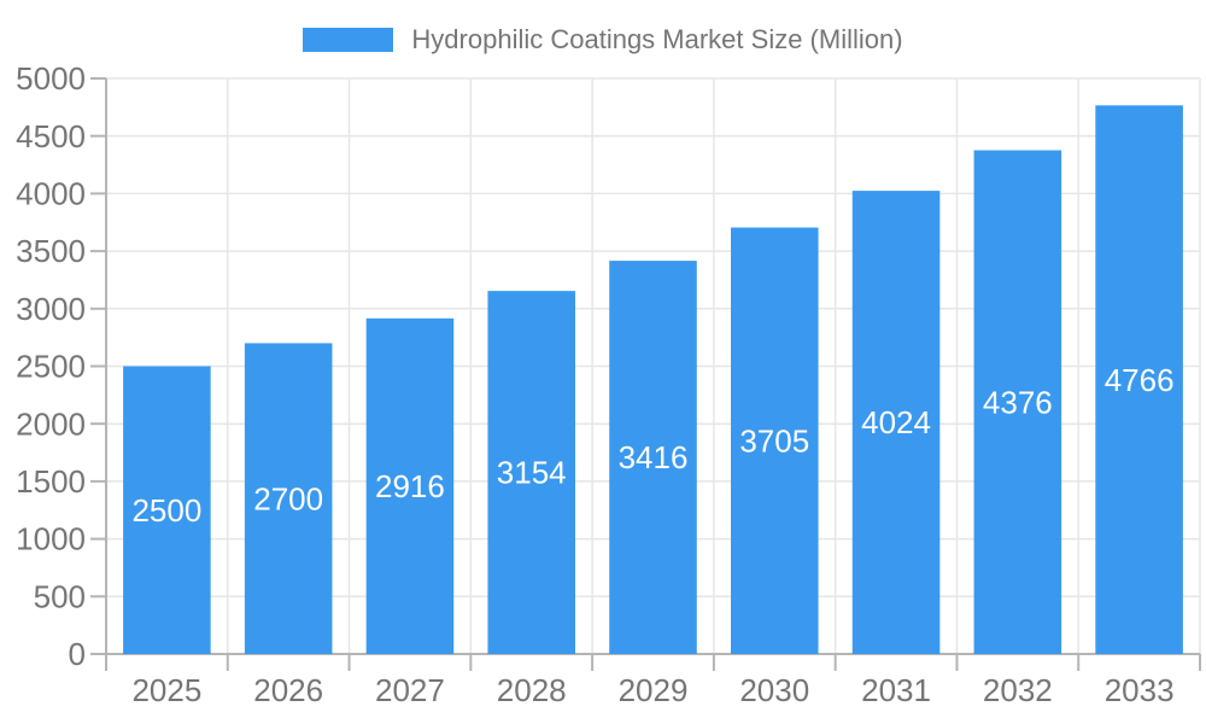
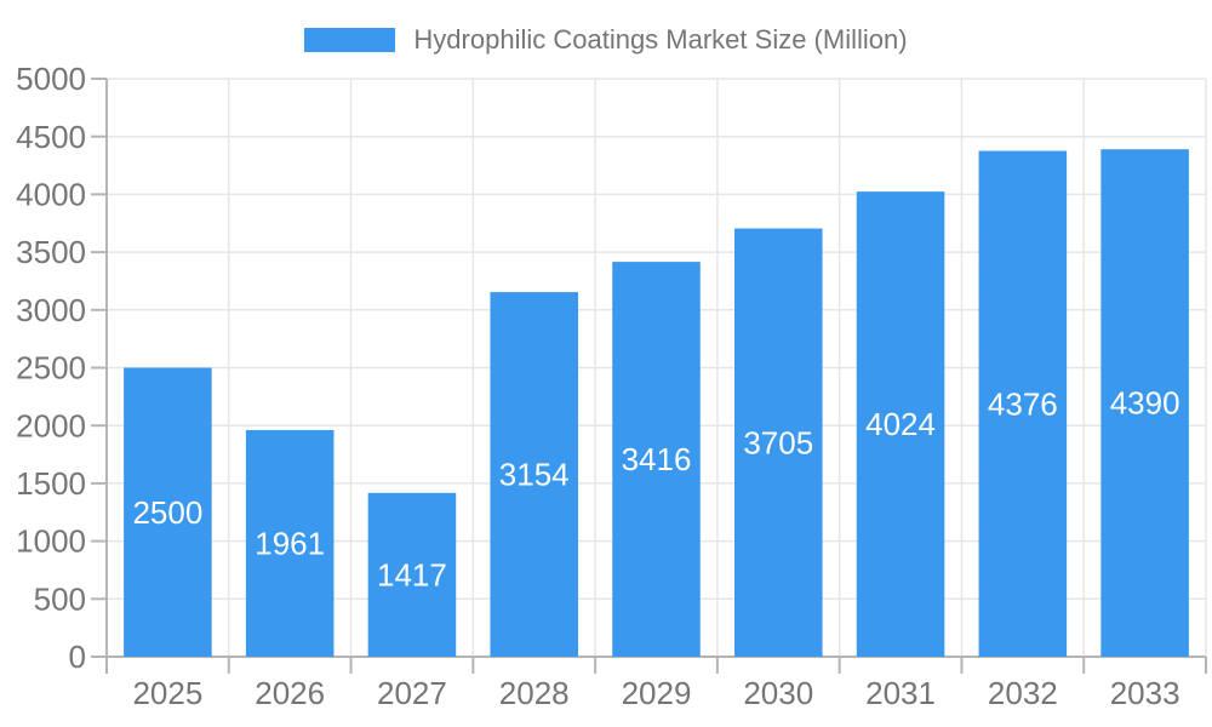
2026: 2700 -> 1961
2027: 2916 -> 1417
2033: 4766 -> 4390
